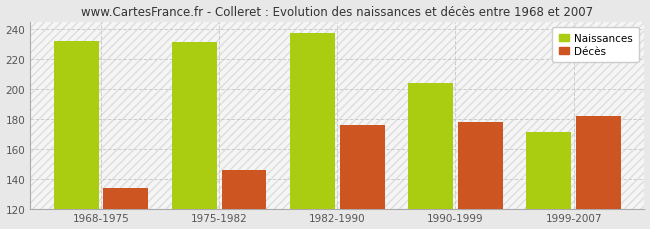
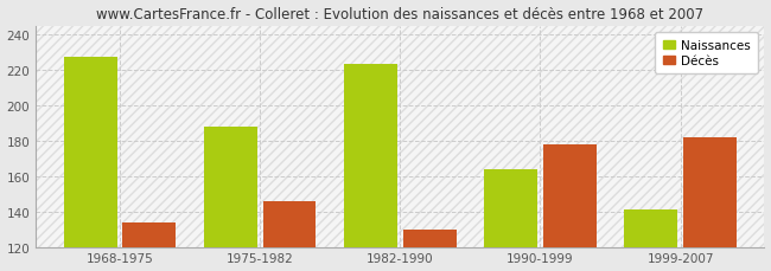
Naissances/1968-1975: 232 -> 227
Naissances/1975-1982: 231 -> 188
Naissances/1982-1990: 237 -> 223
Décès/1982-1990: 176 -> 130
Naissances/1990-1999: 204 -> 164
Naissances/1999-2007: 171 -> 141
